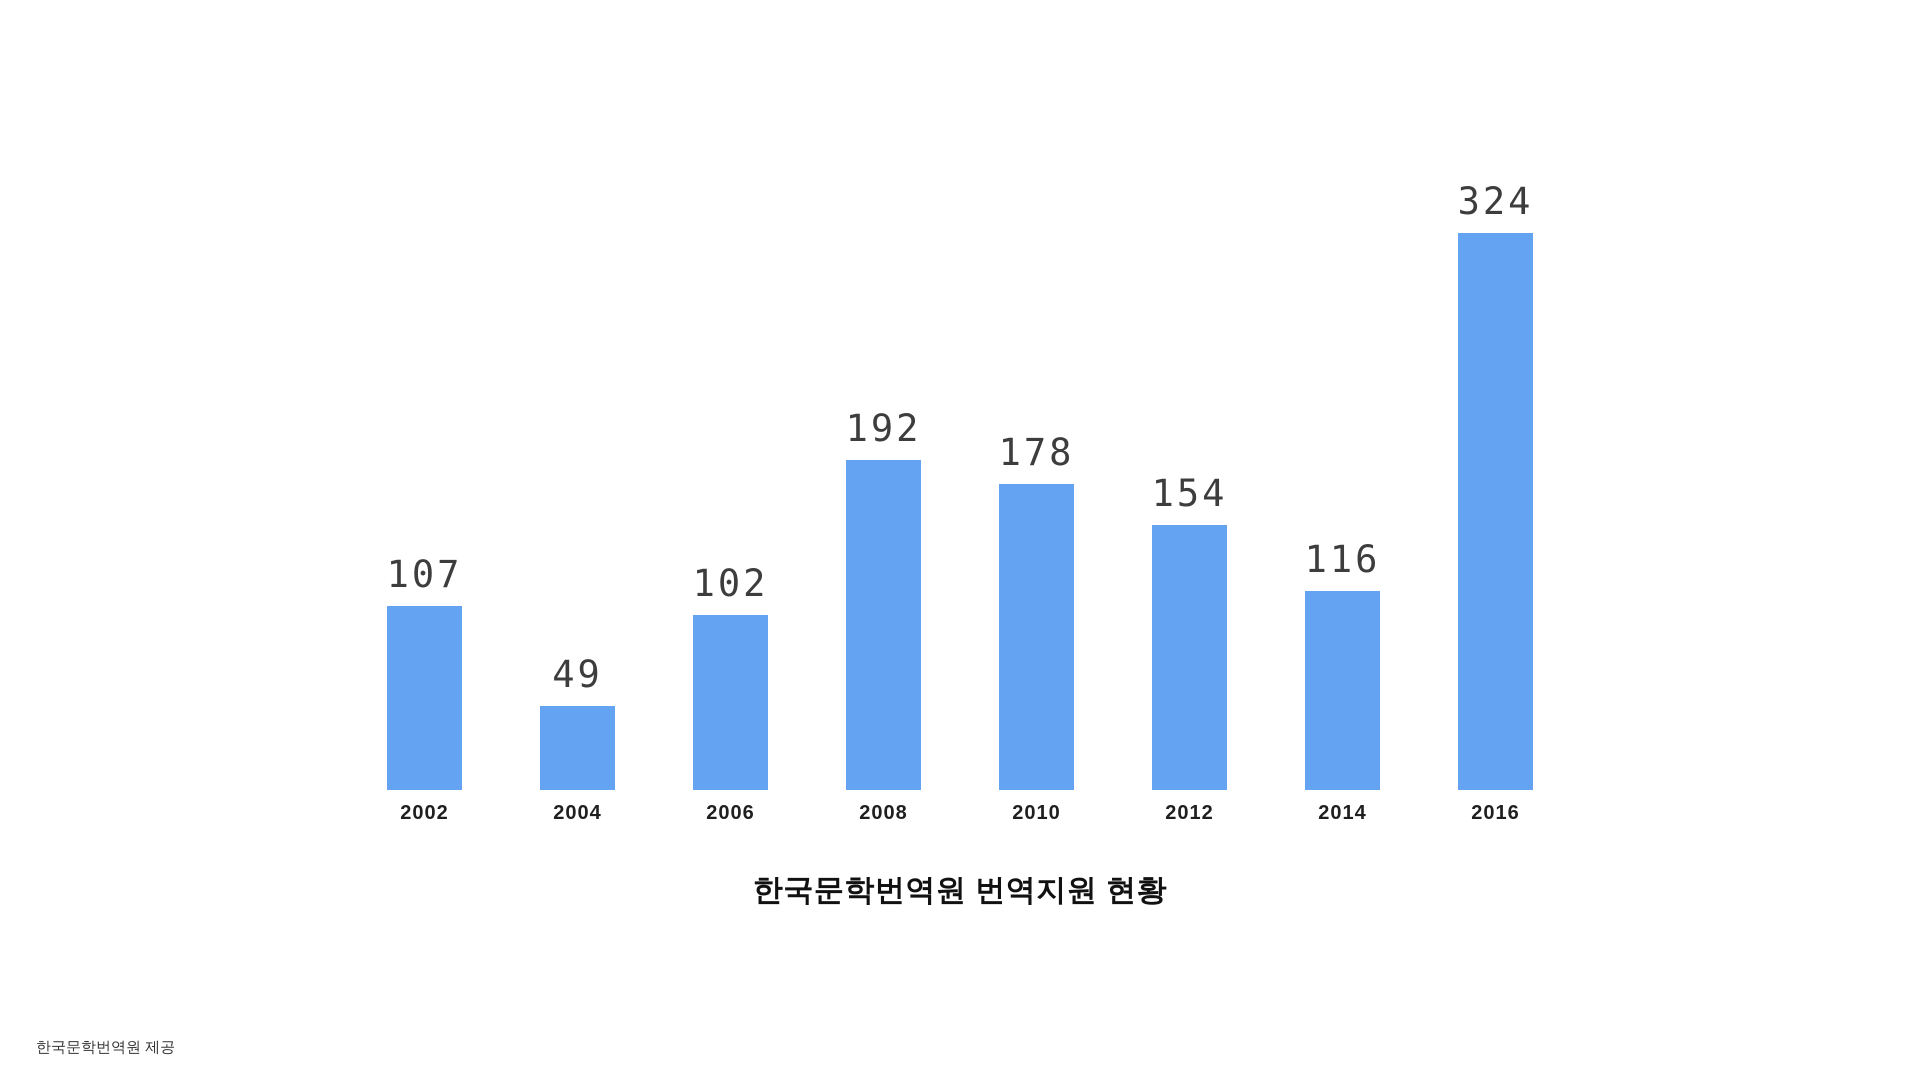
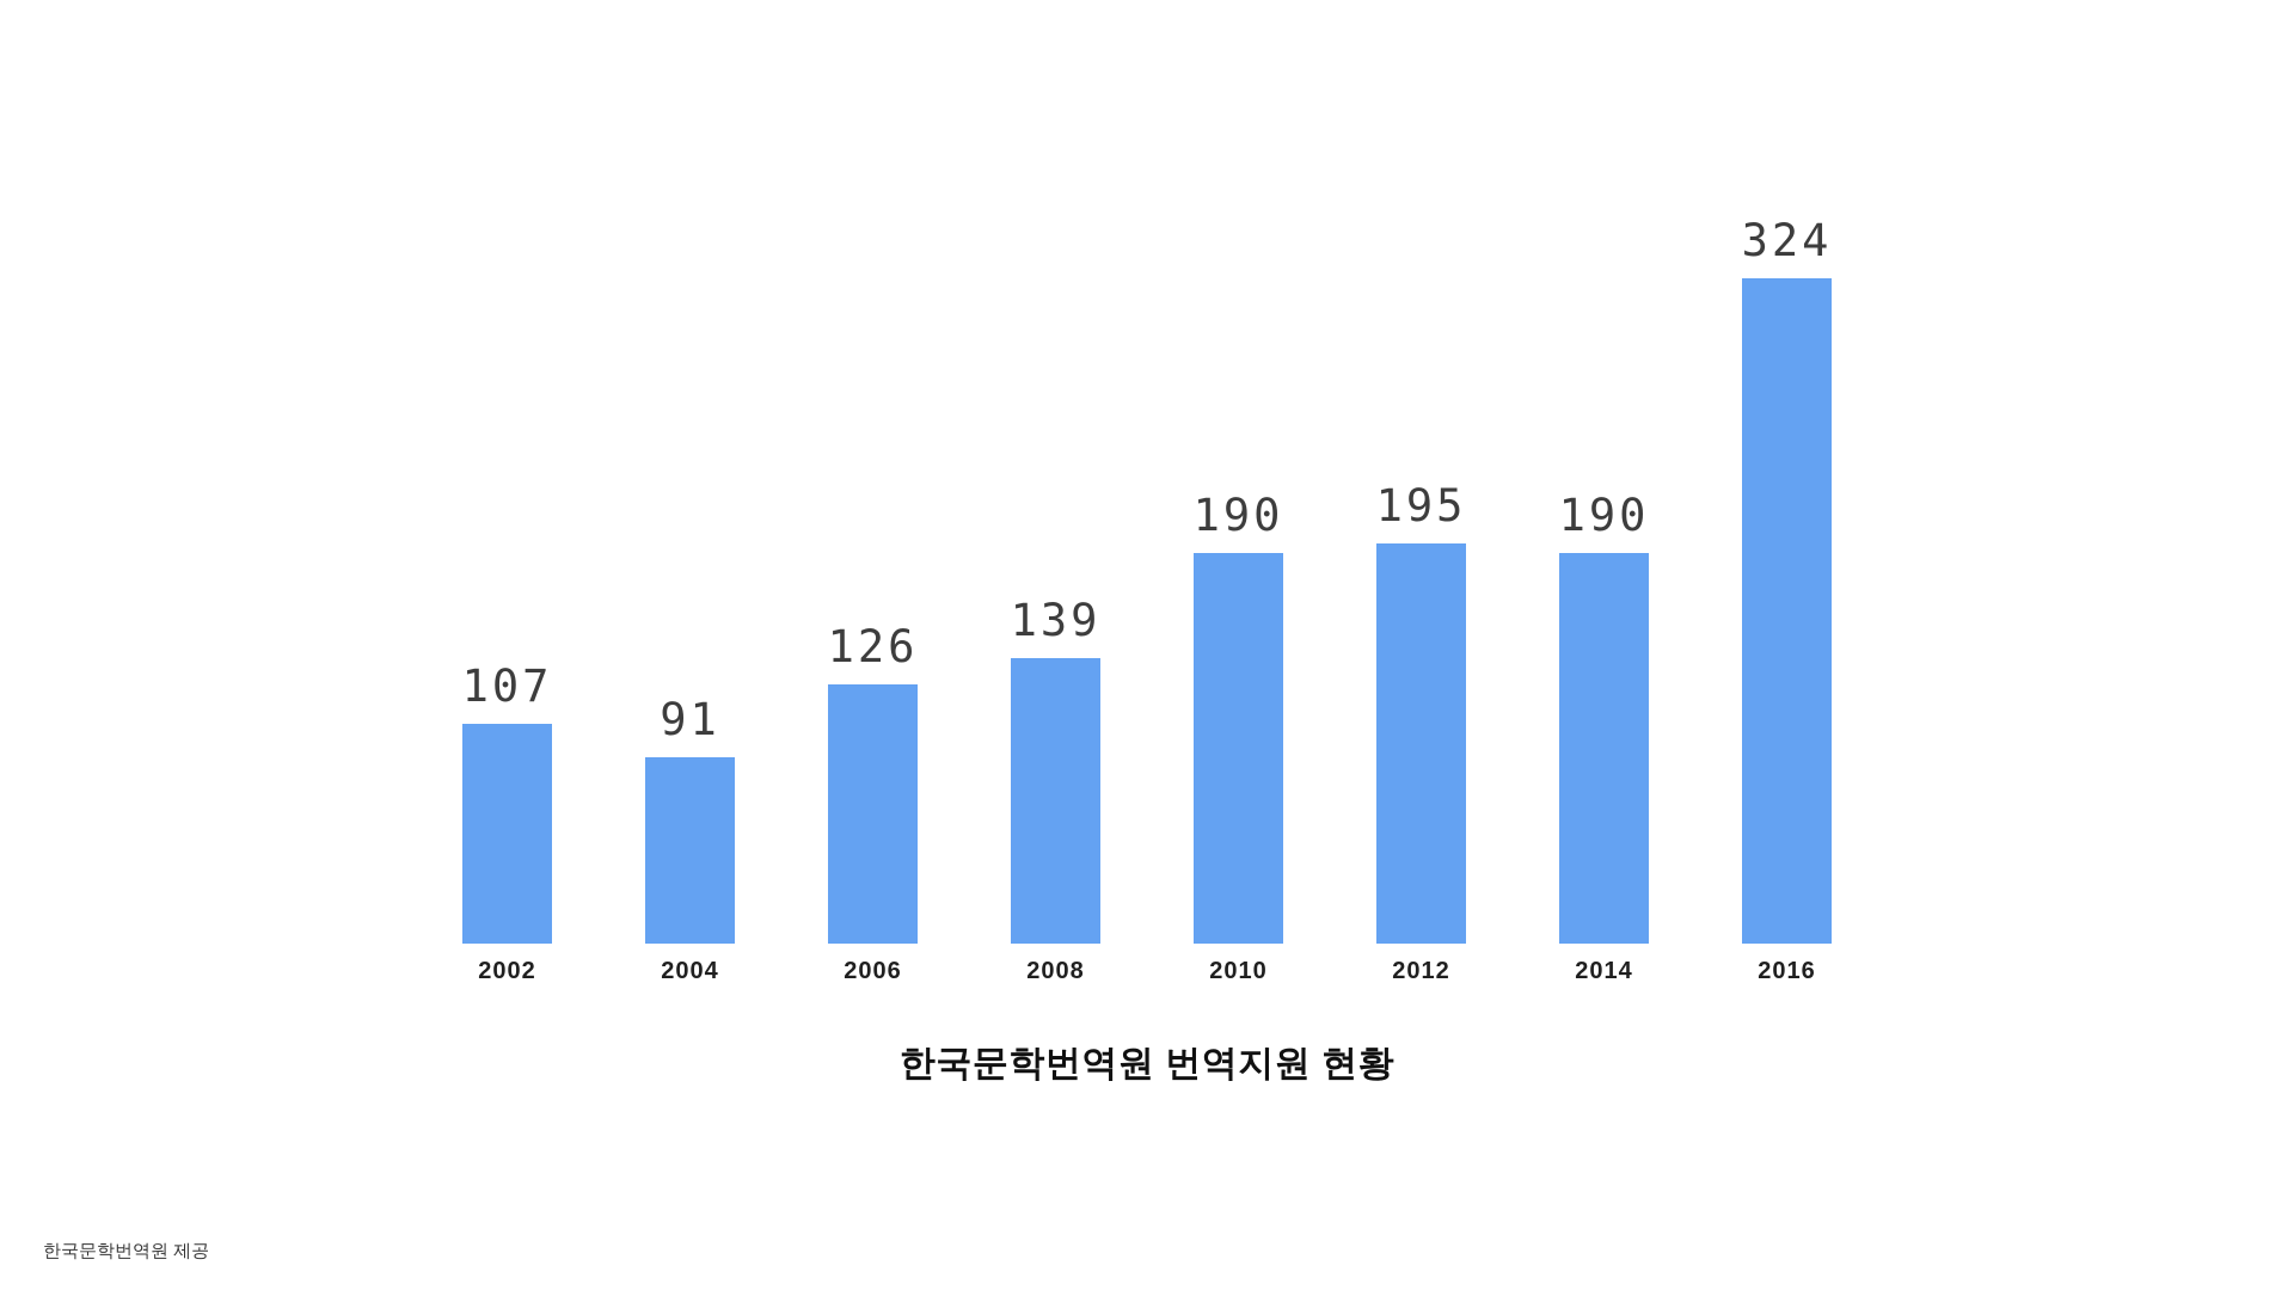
2004: 49 -> 91
2006: 102 -> 126
2008: 192 -> 139
2010: 178 -> 190
2012: 154 -> 195
2014: 116 -> 190
